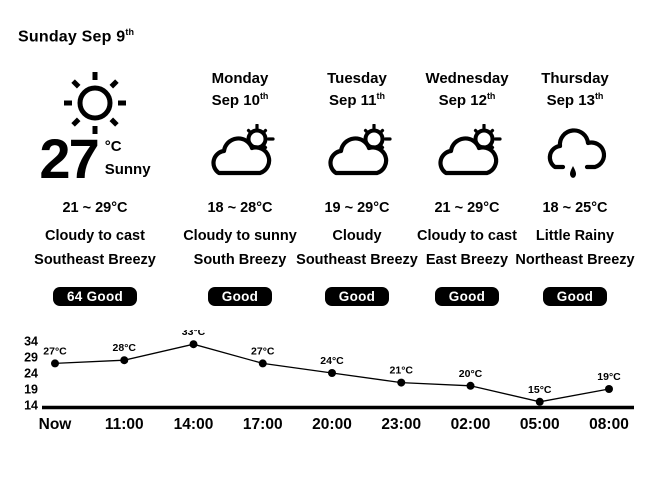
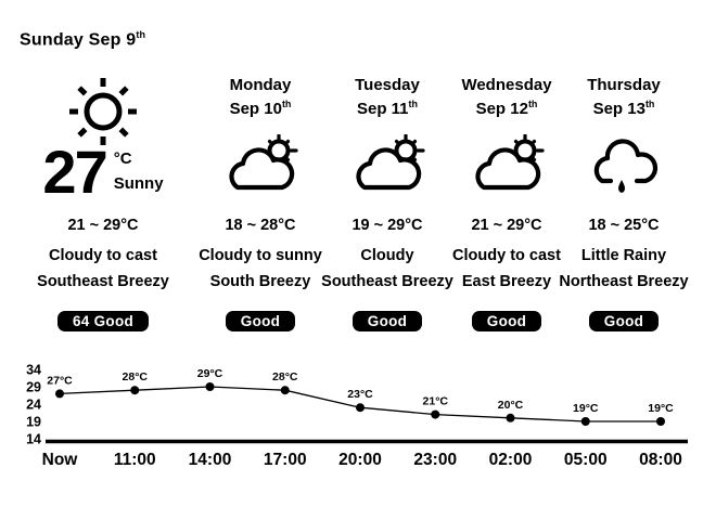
14:00: 33°C -> 29°C
17:00: 27°C -> 28°C
20:00: 24°C -> 23°C
05:00: 15°C -> 19°C
